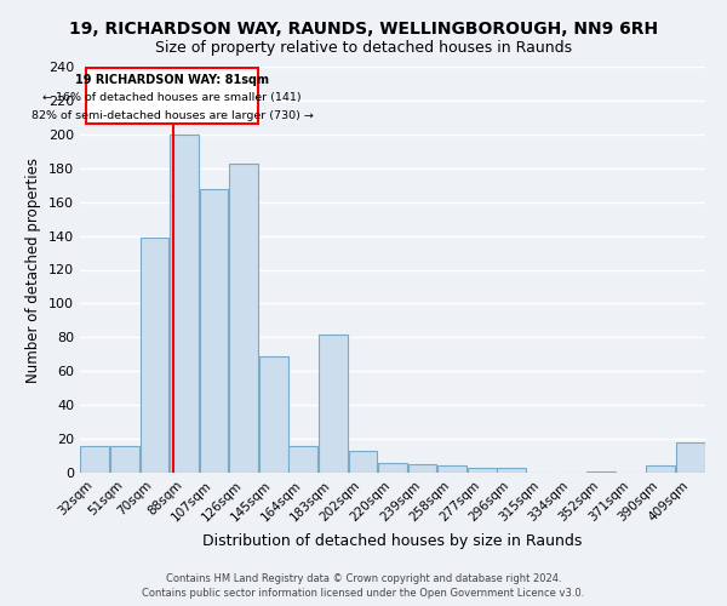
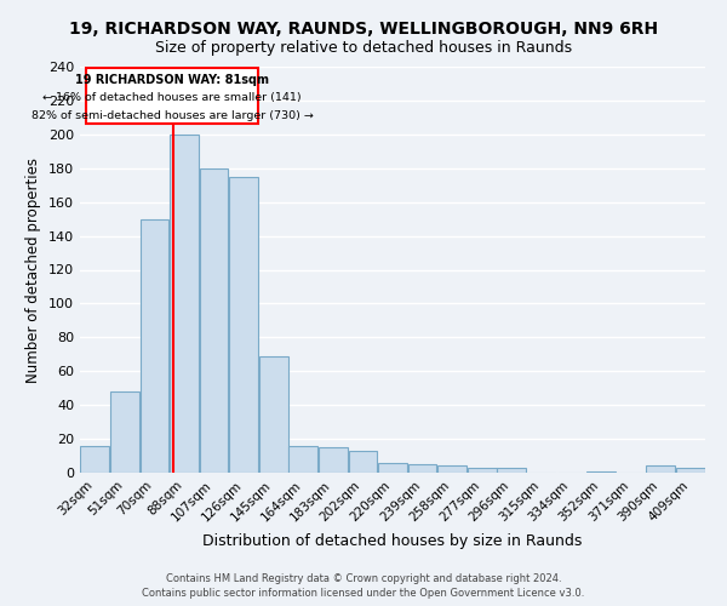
51sqm: 16 -> 48
70sqm: 139 -> 150
107sqm: 168 -> 180
126sqm: 183 -> 175
183sqm: 82 -> 15
409sqm: 18 -> 3
